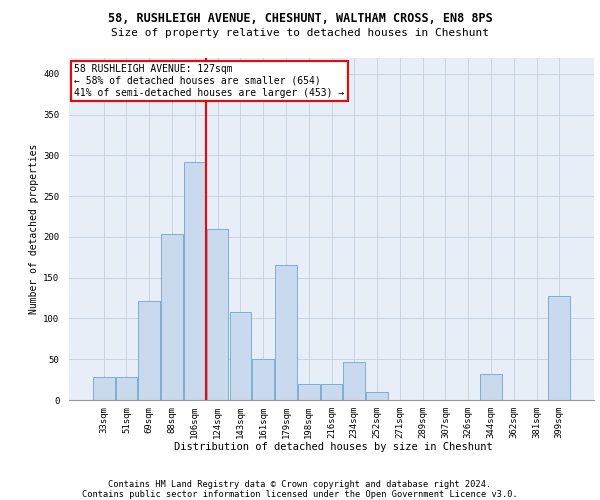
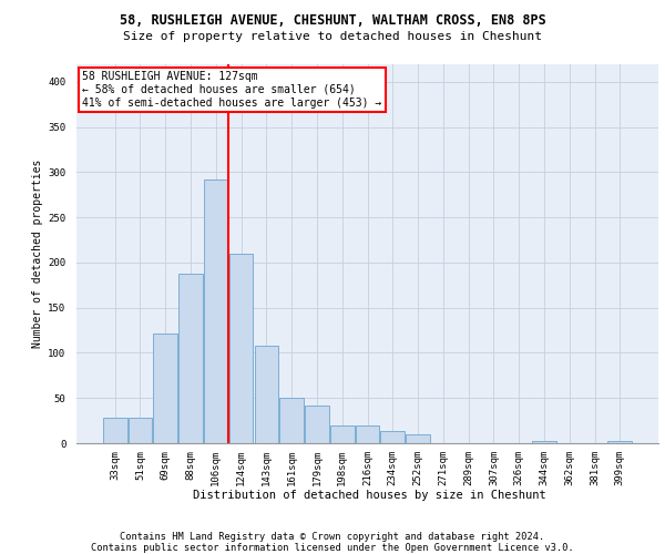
88sqm: 204 -> 188
179sqm: 166 -> 42
234sqm: 46 -> 14
344sqm: 32 -> 3
399sqm: 128 -> 3
